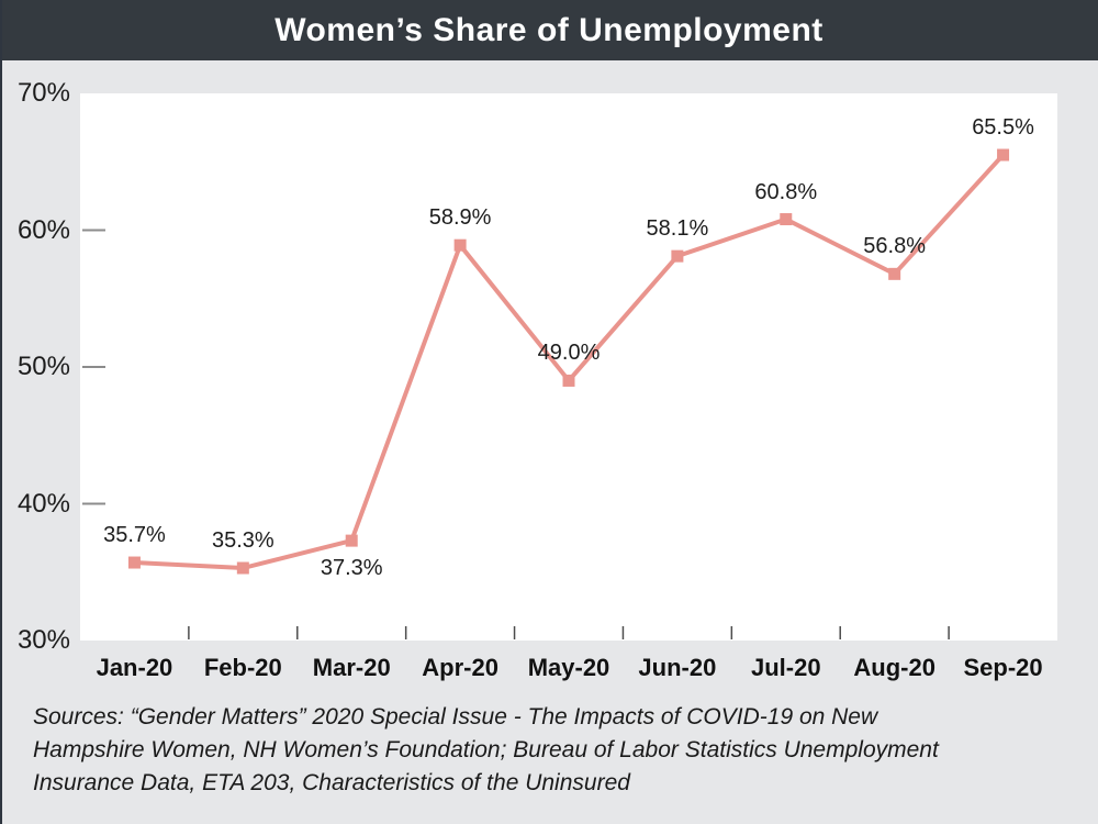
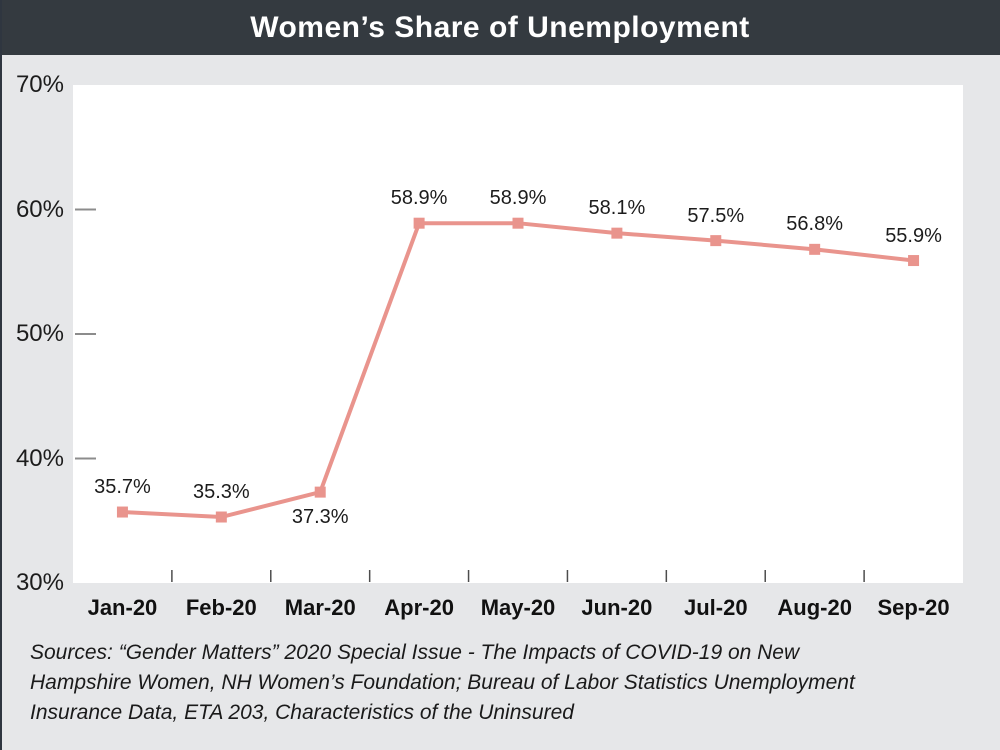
May-20: 49.0% -> 58.9%
Jul-20: 60.8% -> 57.5%
Sep-20: 65.5% -> 55.9%
